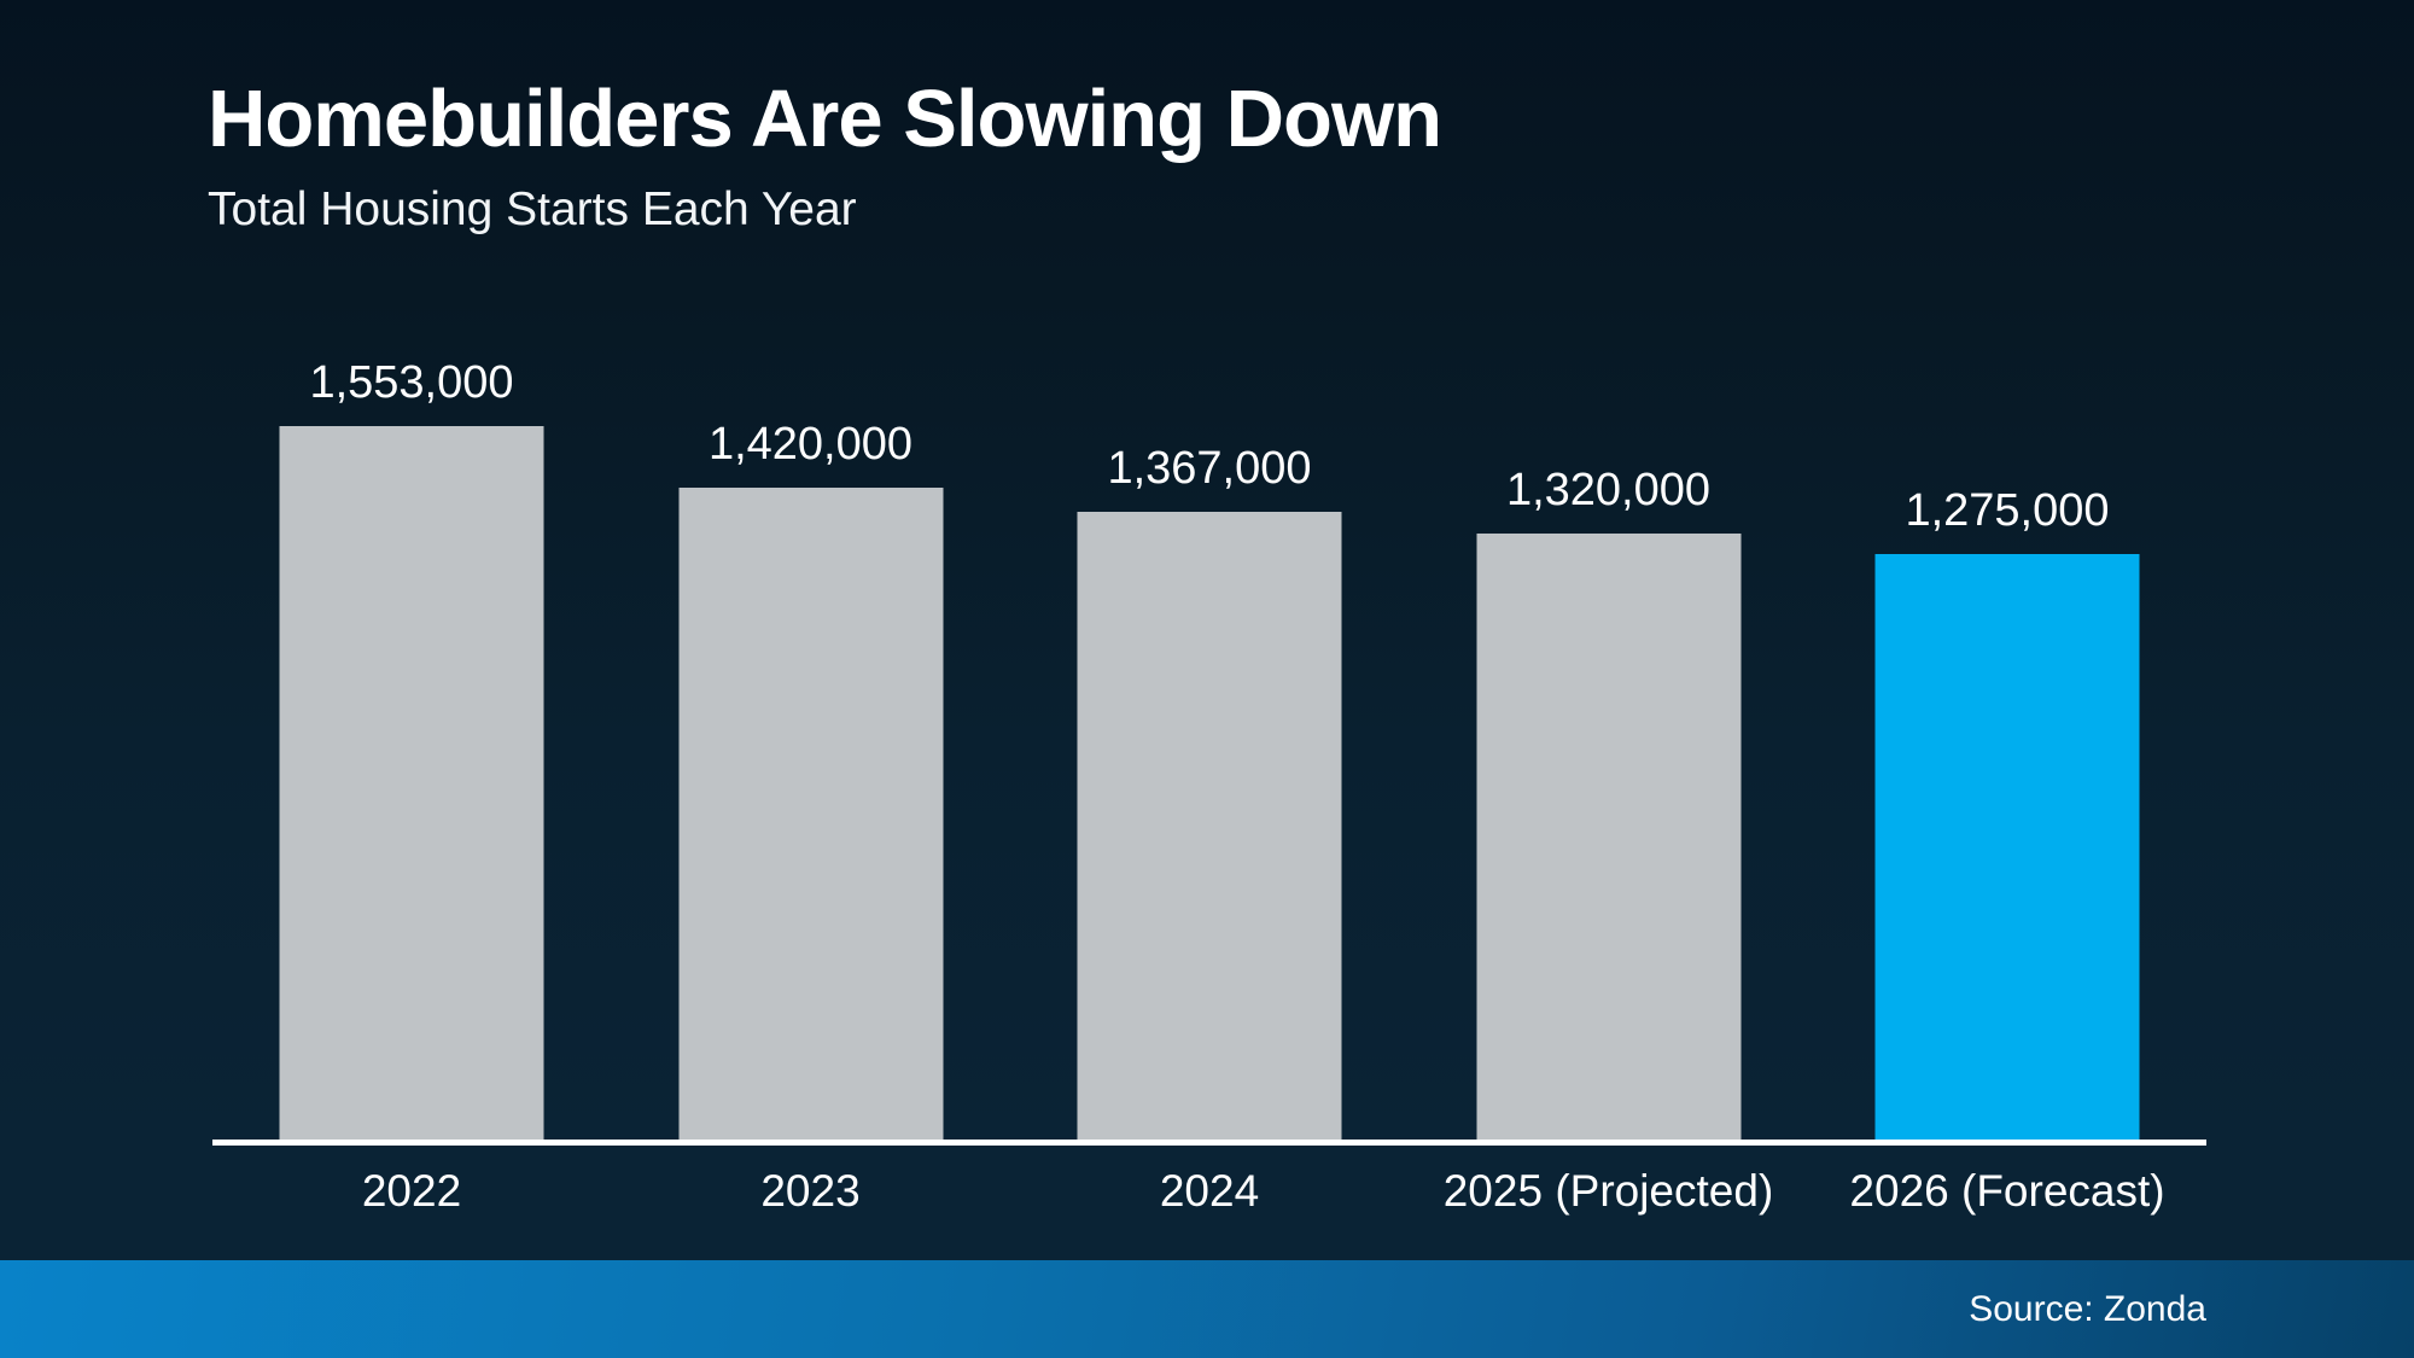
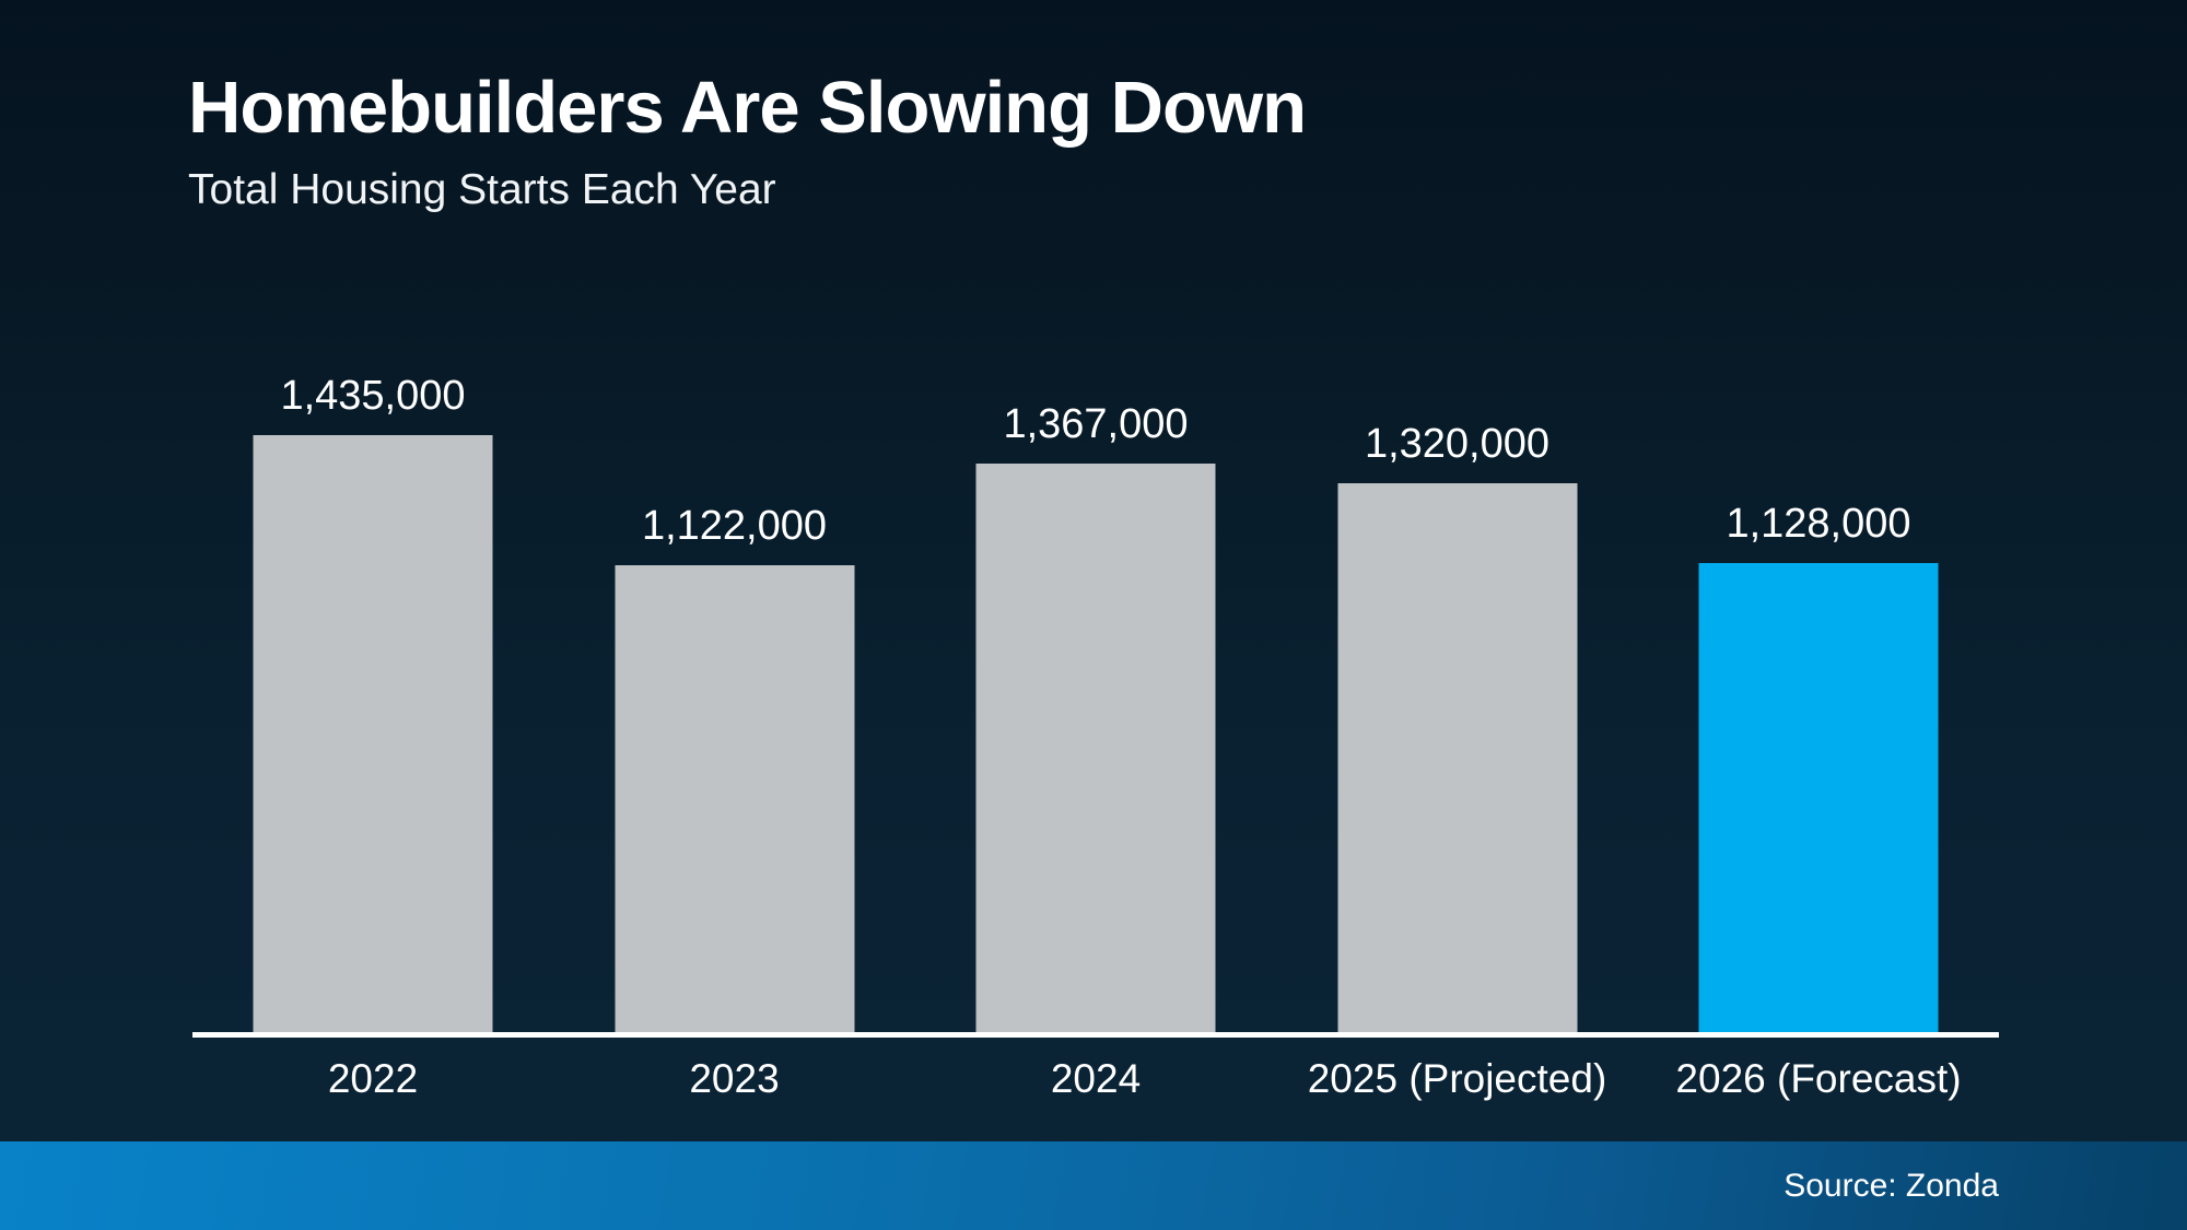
2022: 1,553,000 -> 1,435,000
2023: 1,420,000 -> 1,122,000
2026 (Forecast): 1,275,000 -> 1,128,000
